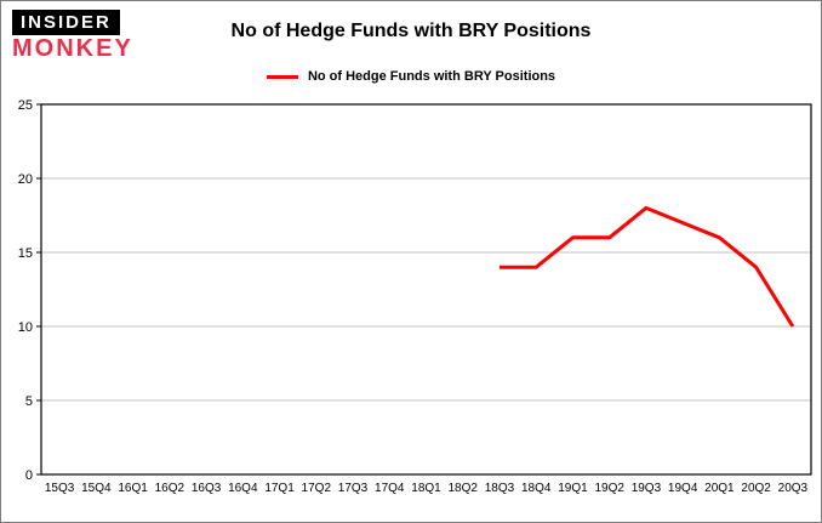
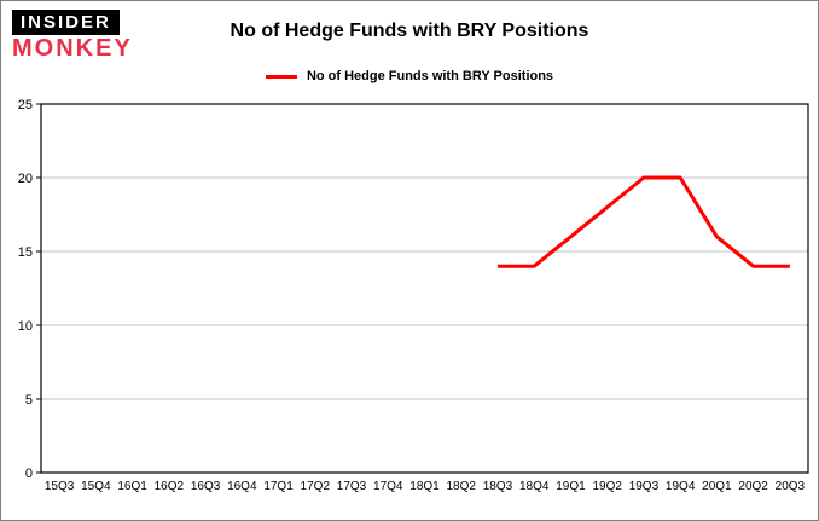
19Q2: 16 -> 18
19Q3: 18 -> 20
19Q4: 17 -> 20
20Q3: 10 -> 14
